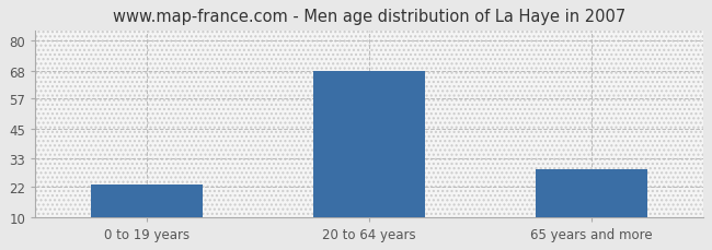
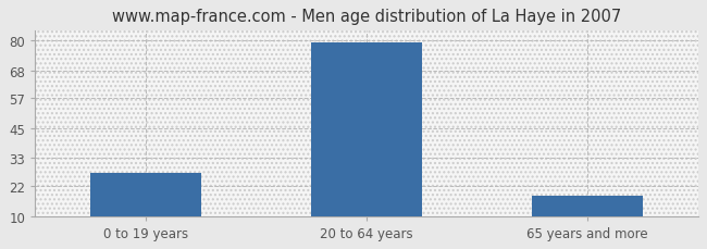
0 to 19 years: 23 -> 27
20 to 64 years: 68 -> 79
65 years and more: 29 -> 18
